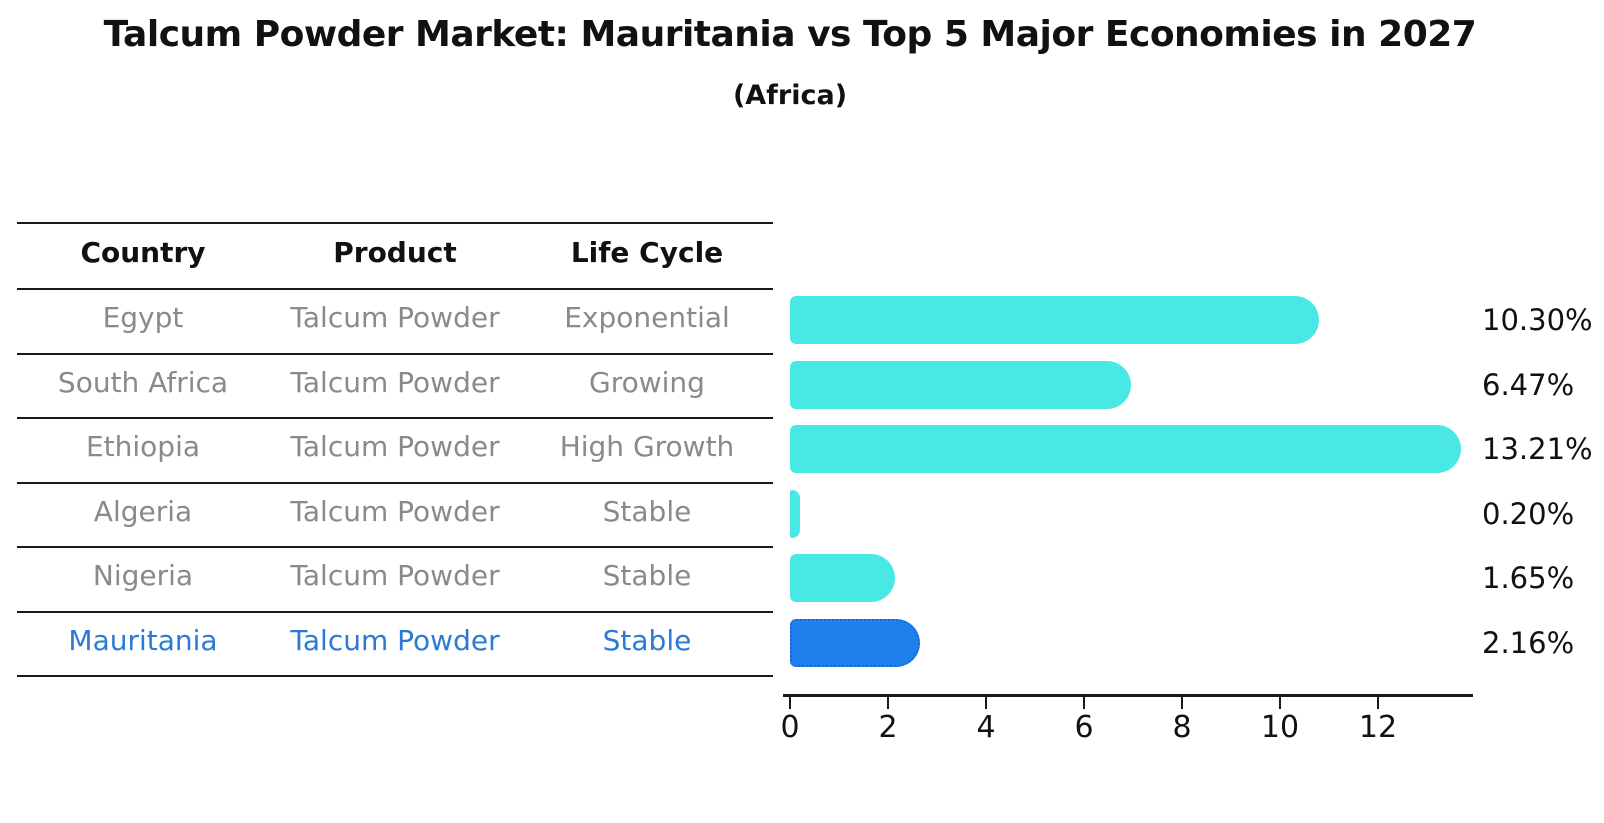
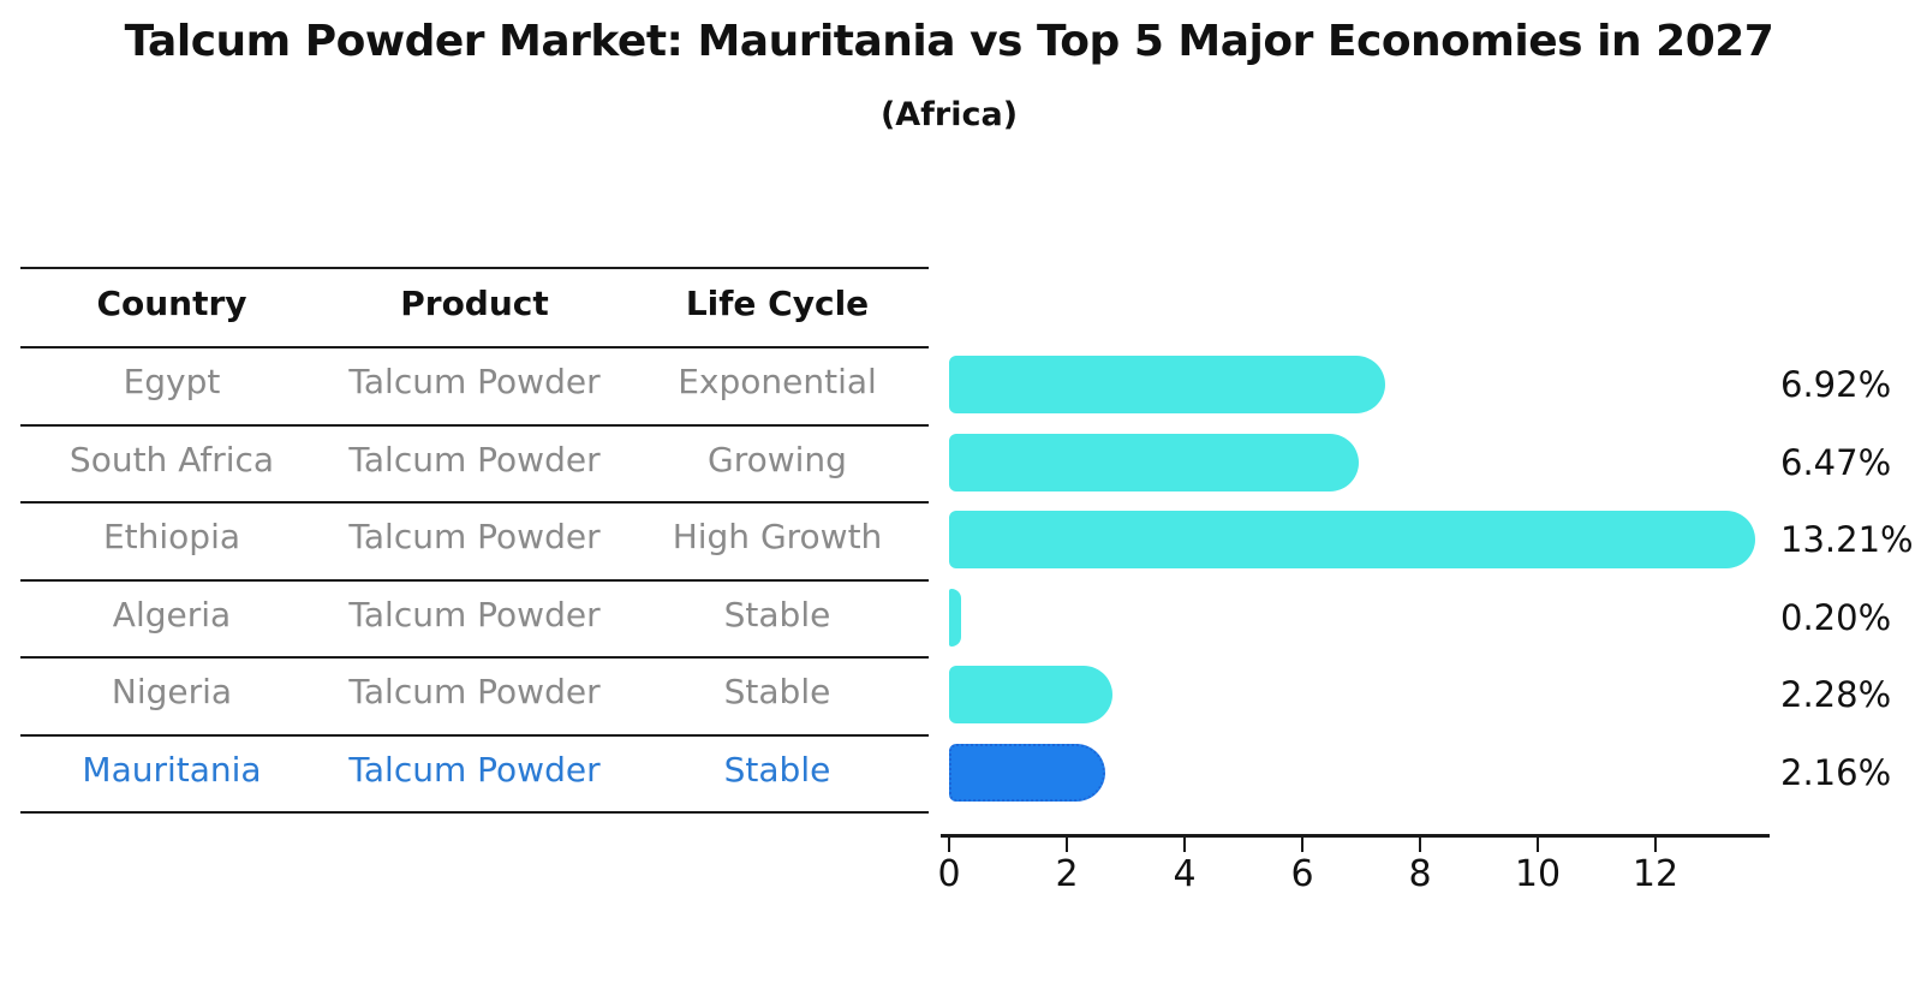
Egypt: 10.30% -> 6.92%
Nigeria: 1.65% -> 2.28%
